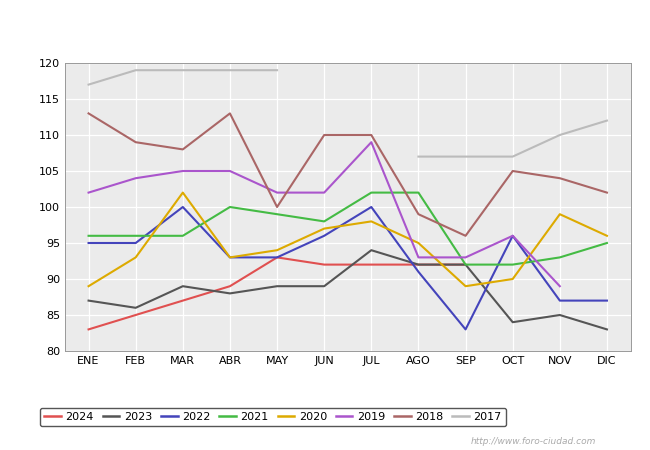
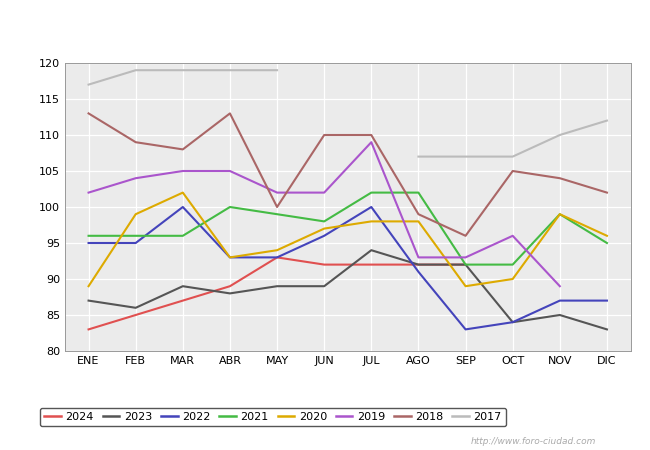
2020/FEB: 93 -> 99
2020/AGO: 95 -> 98
2022/OCT: 96 -> 84
2021/NOV: 93 -> 99
